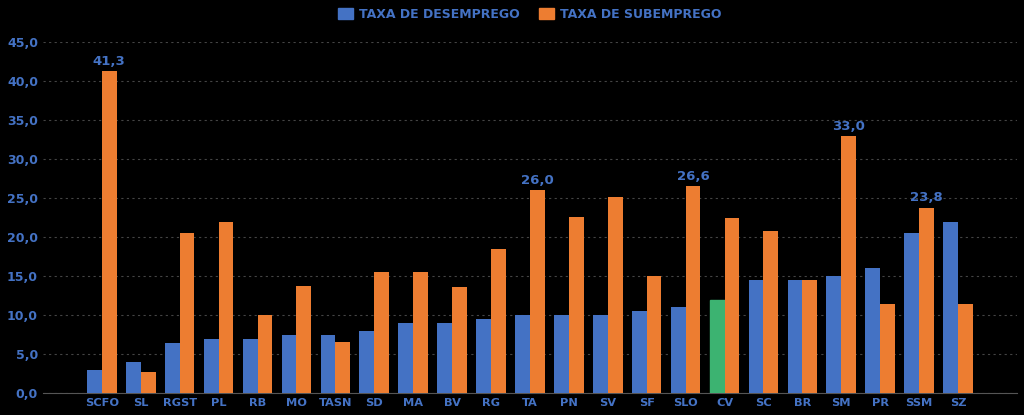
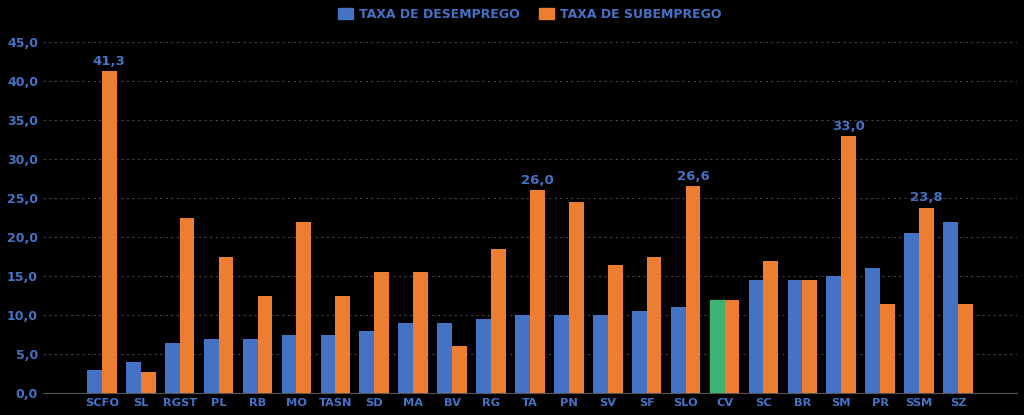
TAXA DE SUBEMPREGO/RGST: 20,6 -> 22,5
TAXA DE SUBEMPREGO/PL: 22,0 -> 17,5
TAXA DE SUBEMPREGO/RB: 10,0 -> 12,5
TAXA DE SUBEMPREGO/MO: 13,8 -> 22,0
TAXA DE SUBEMPREGO/TASN: 6,6 -> 12,5
TAXA DE SUBEMPREGO/BV: 13,6 -> 6,0
TAXA DE SUBEMPREGO/PN: 22,6 -> 24,5
TAXA DE SUBEMPREGO/SV: 25,2 -> 16,5
TAXA DE SUBEMPREGO/SF: 15,0 -> 17,5
TAXA DE SUBEMPREGO/CV: 22,4 -> 12,0
TAXA DE SUBEMPREGO/SC: 20,8 -> 17,0
